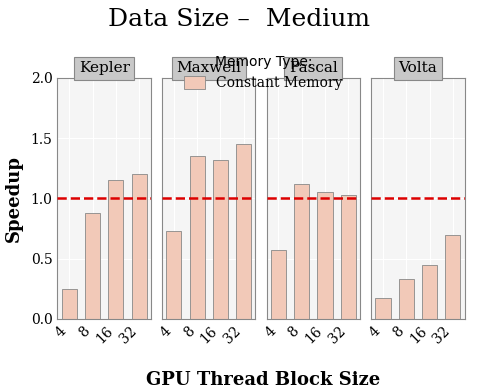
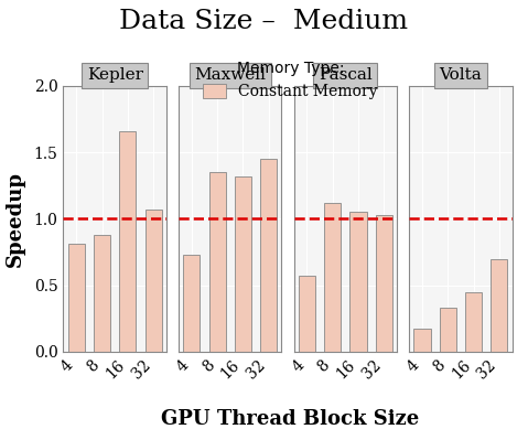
Kepler/4: 0.25 -> 0.81
Kepler/16: 1.15 -> 1.66
Kepler/32: 1.20 -> 1.07
